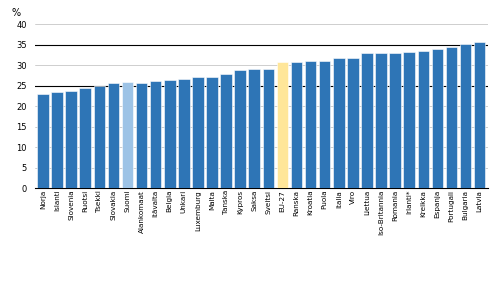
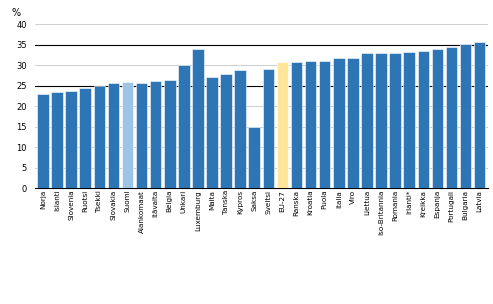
Unkari: 26.6 -> 30.0
Luxemburg: 27.1 -> 34.0
Saksa: 29.0 -> 15.0
